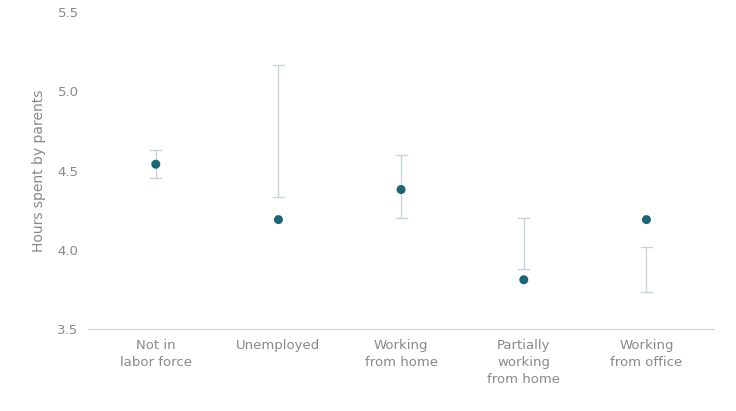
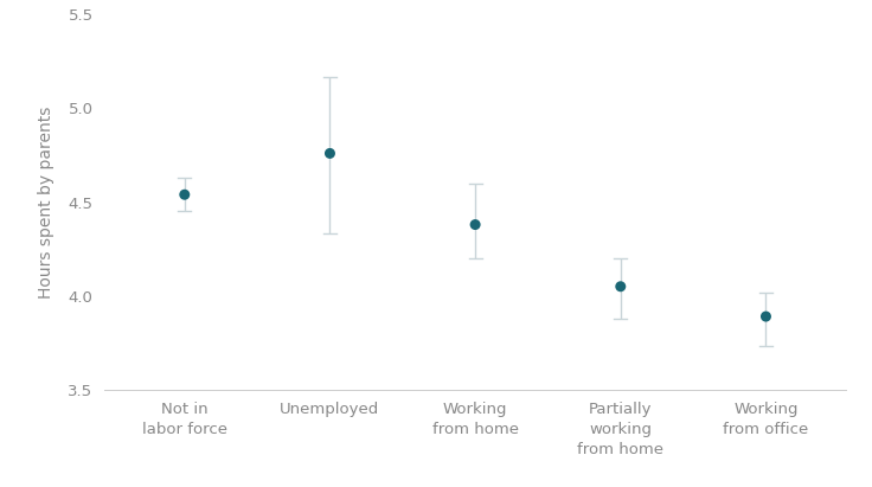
Unemployed: 4.19 -> 4.76
Partially working from home: 3.81 -> 4.05
Working from office: 4.19 -> 3.89
